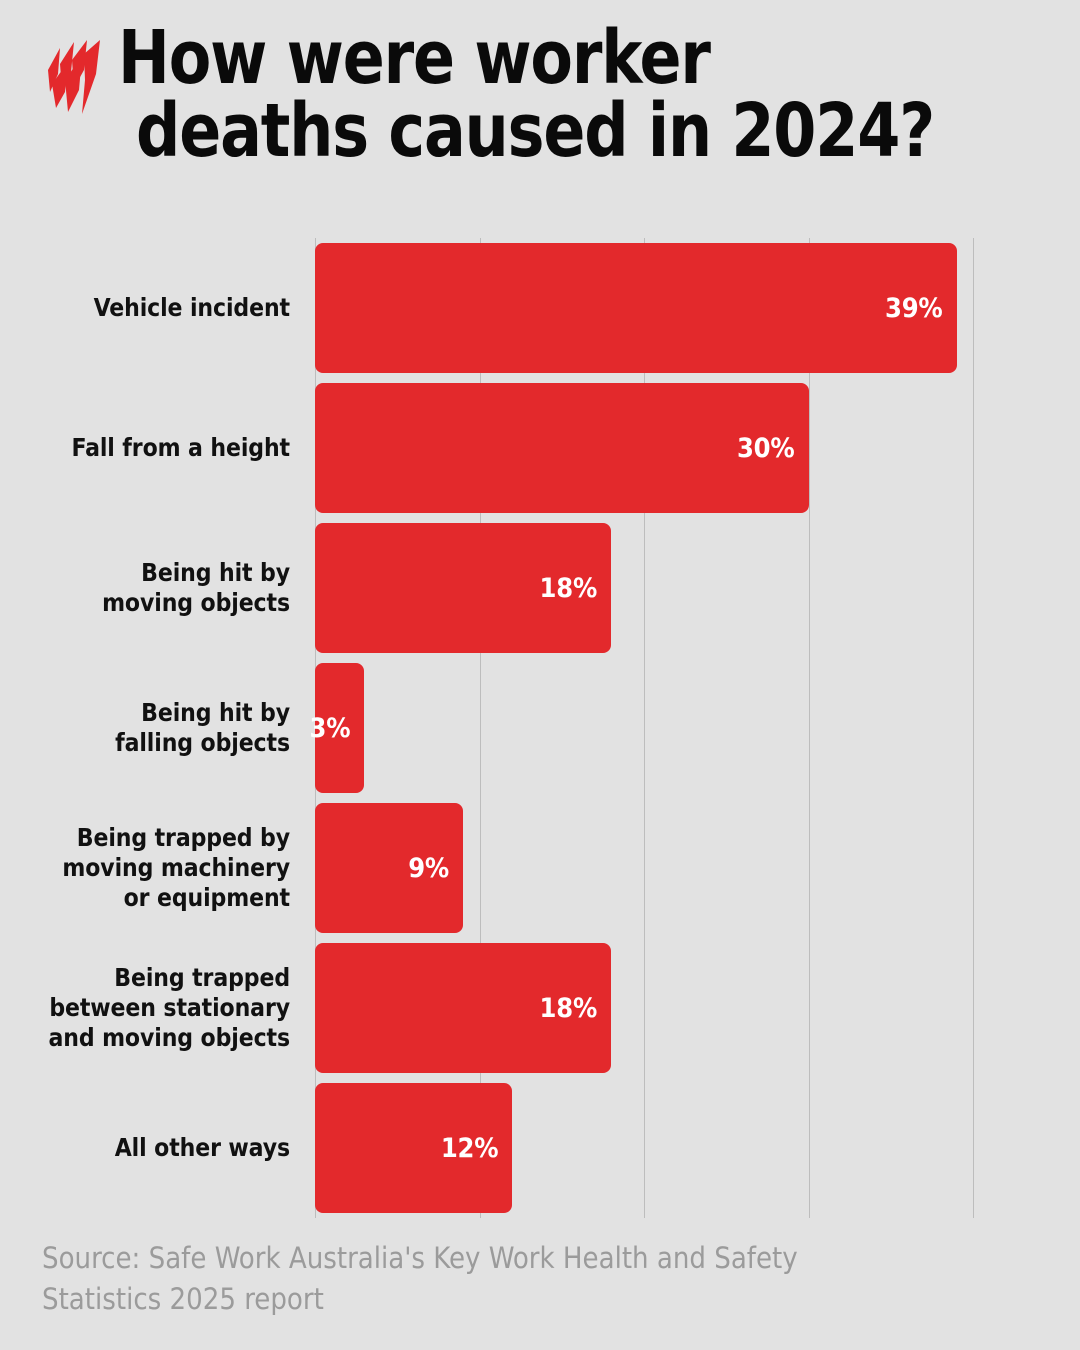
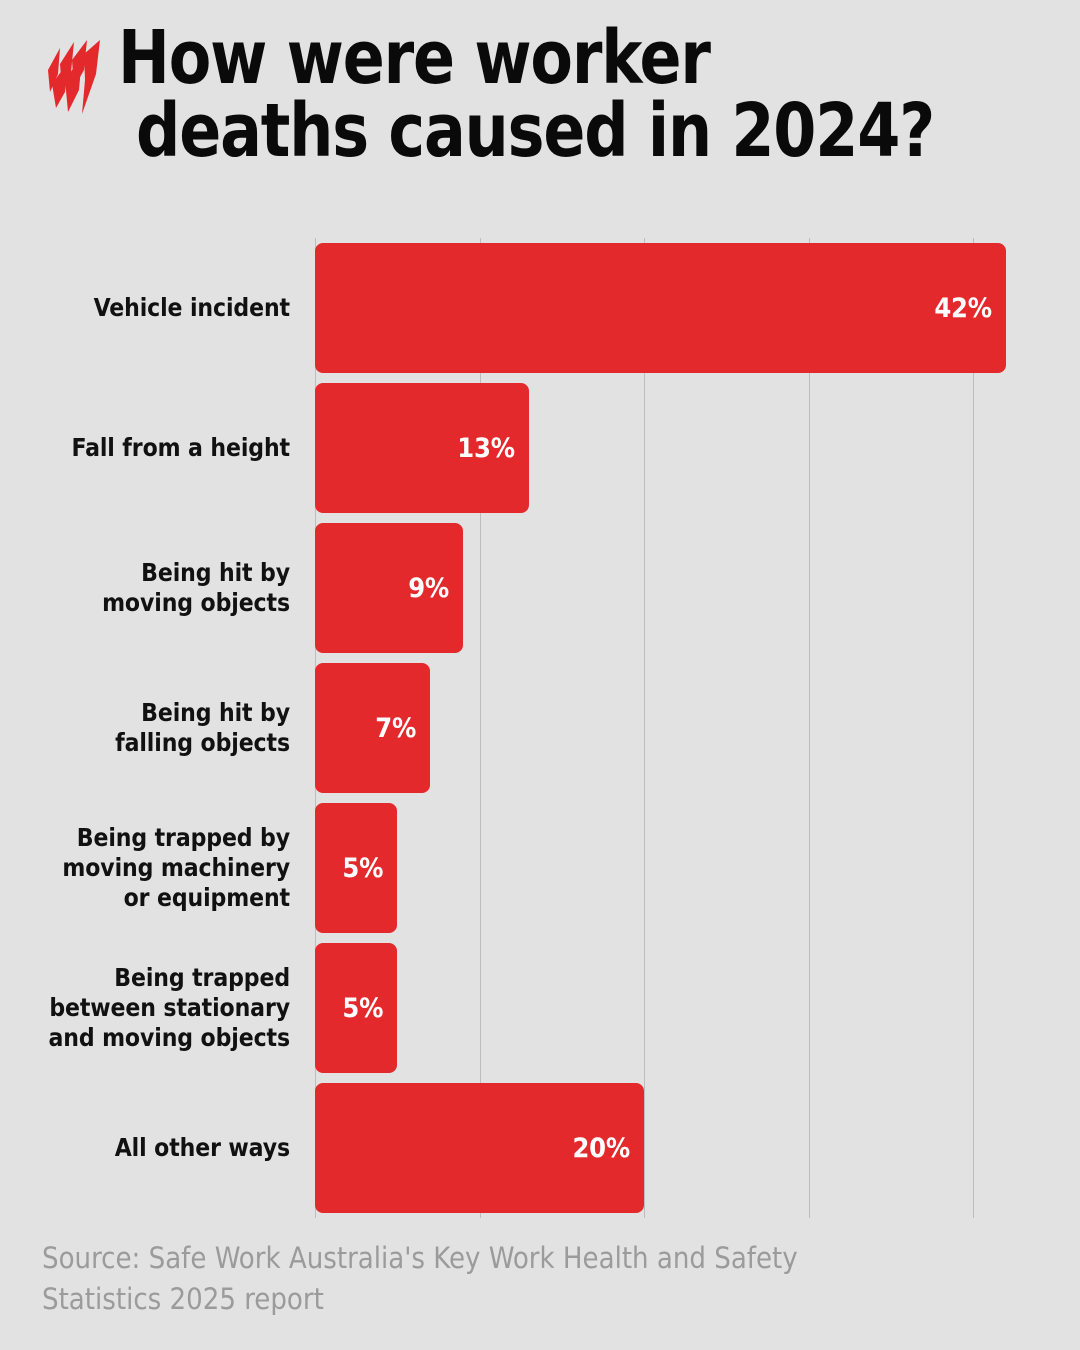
Vehicle incident: 39% -> 42%
Fall from a height: 30% -> 13%
Being hit by moving objects: 18% -> 9%
Being hit by falling objects: 3% -> 7%
Being trapped by moving machinery or equipment: 9% -> 5%
Being trapped between stationary and moving objects: 18% -> 5%
All other ways: 12% -> 20%
